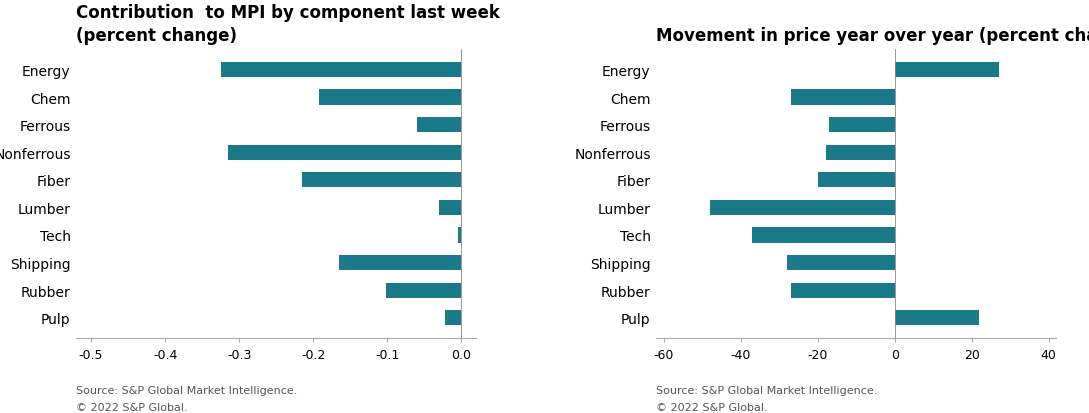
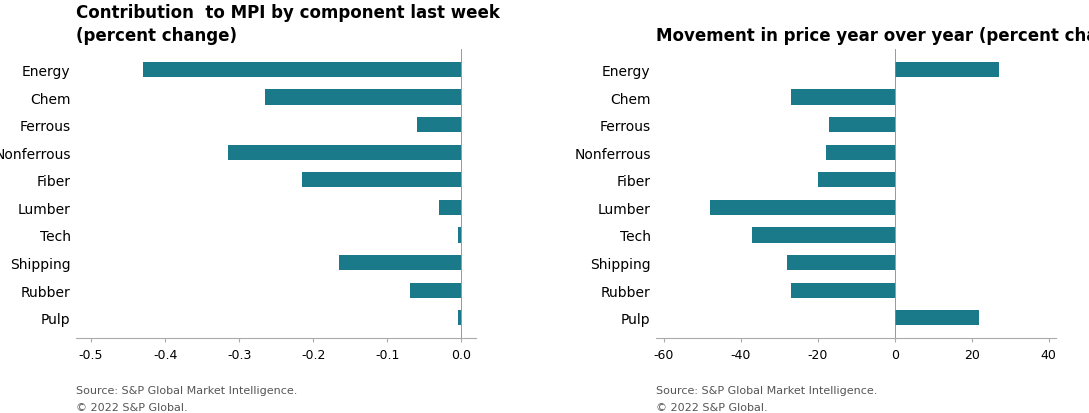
Contribution to MPI by component last week (percent change)/Energy: -0.324 -> -0.430
Contribution to MPI by component last week (percent change)/Chem: -0.192 -> -0.265
Contribution to MPI by component last week (percent change)/Rubber: -0.102 -> -0.070
Contribution to MPI by component last week (percent change)/Pulp: -0.022 -> -0.005
